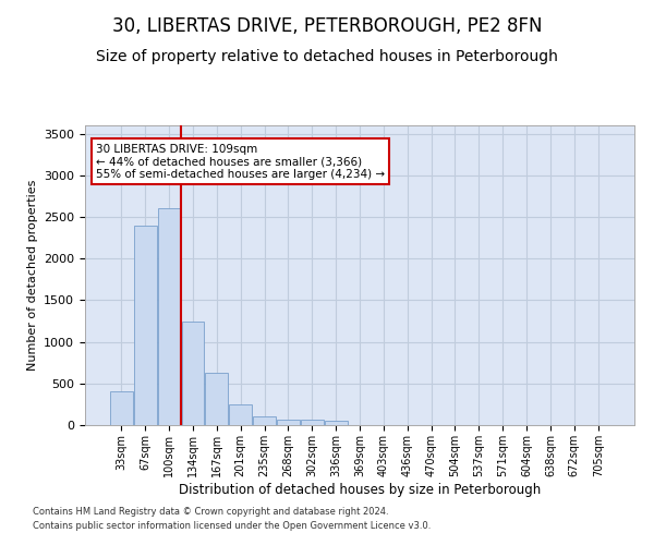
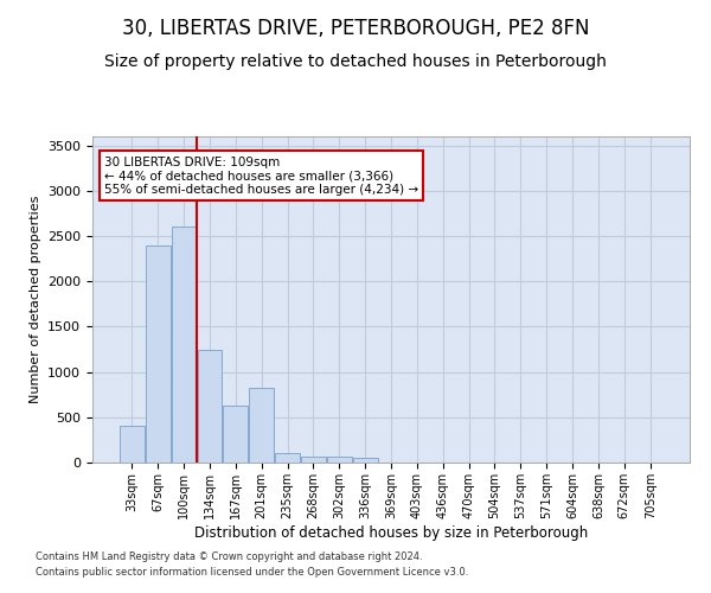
201sqm: 250 -> 820
